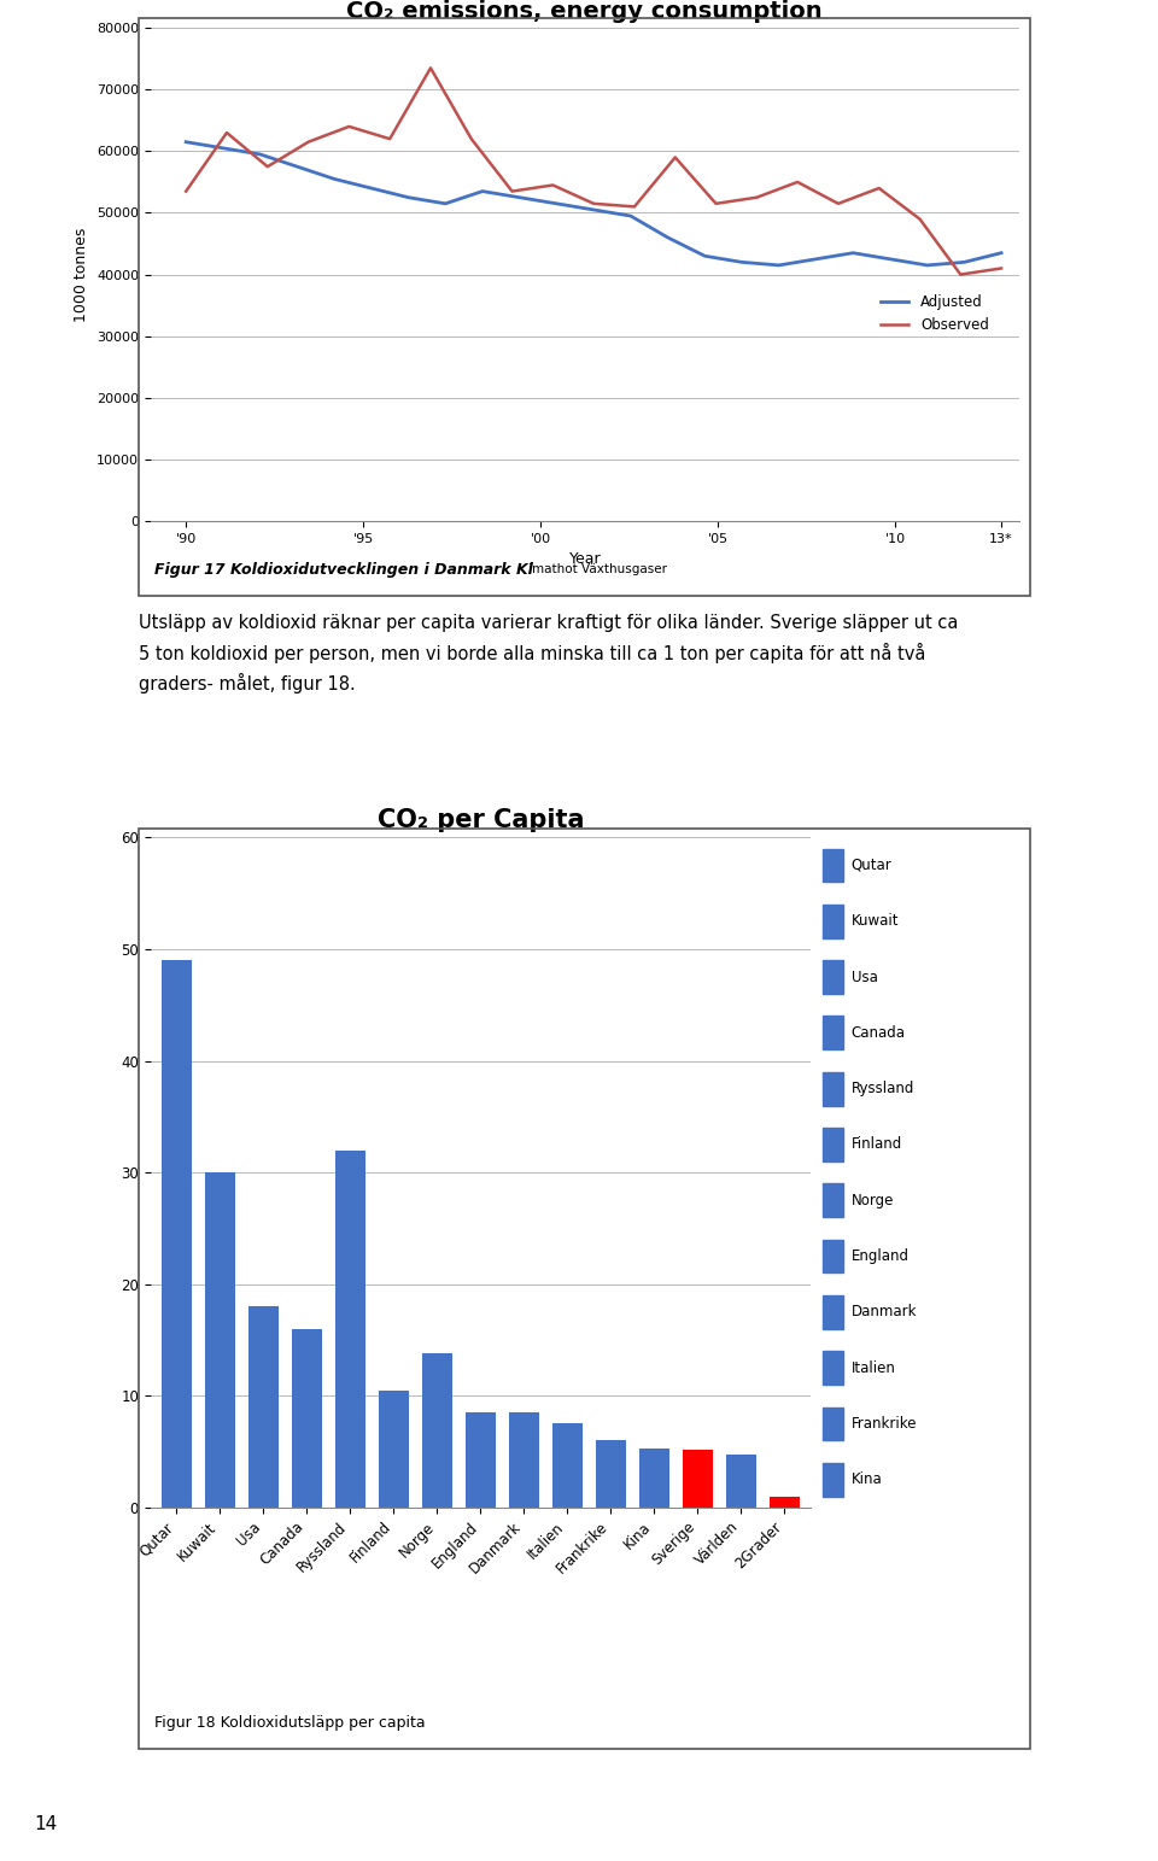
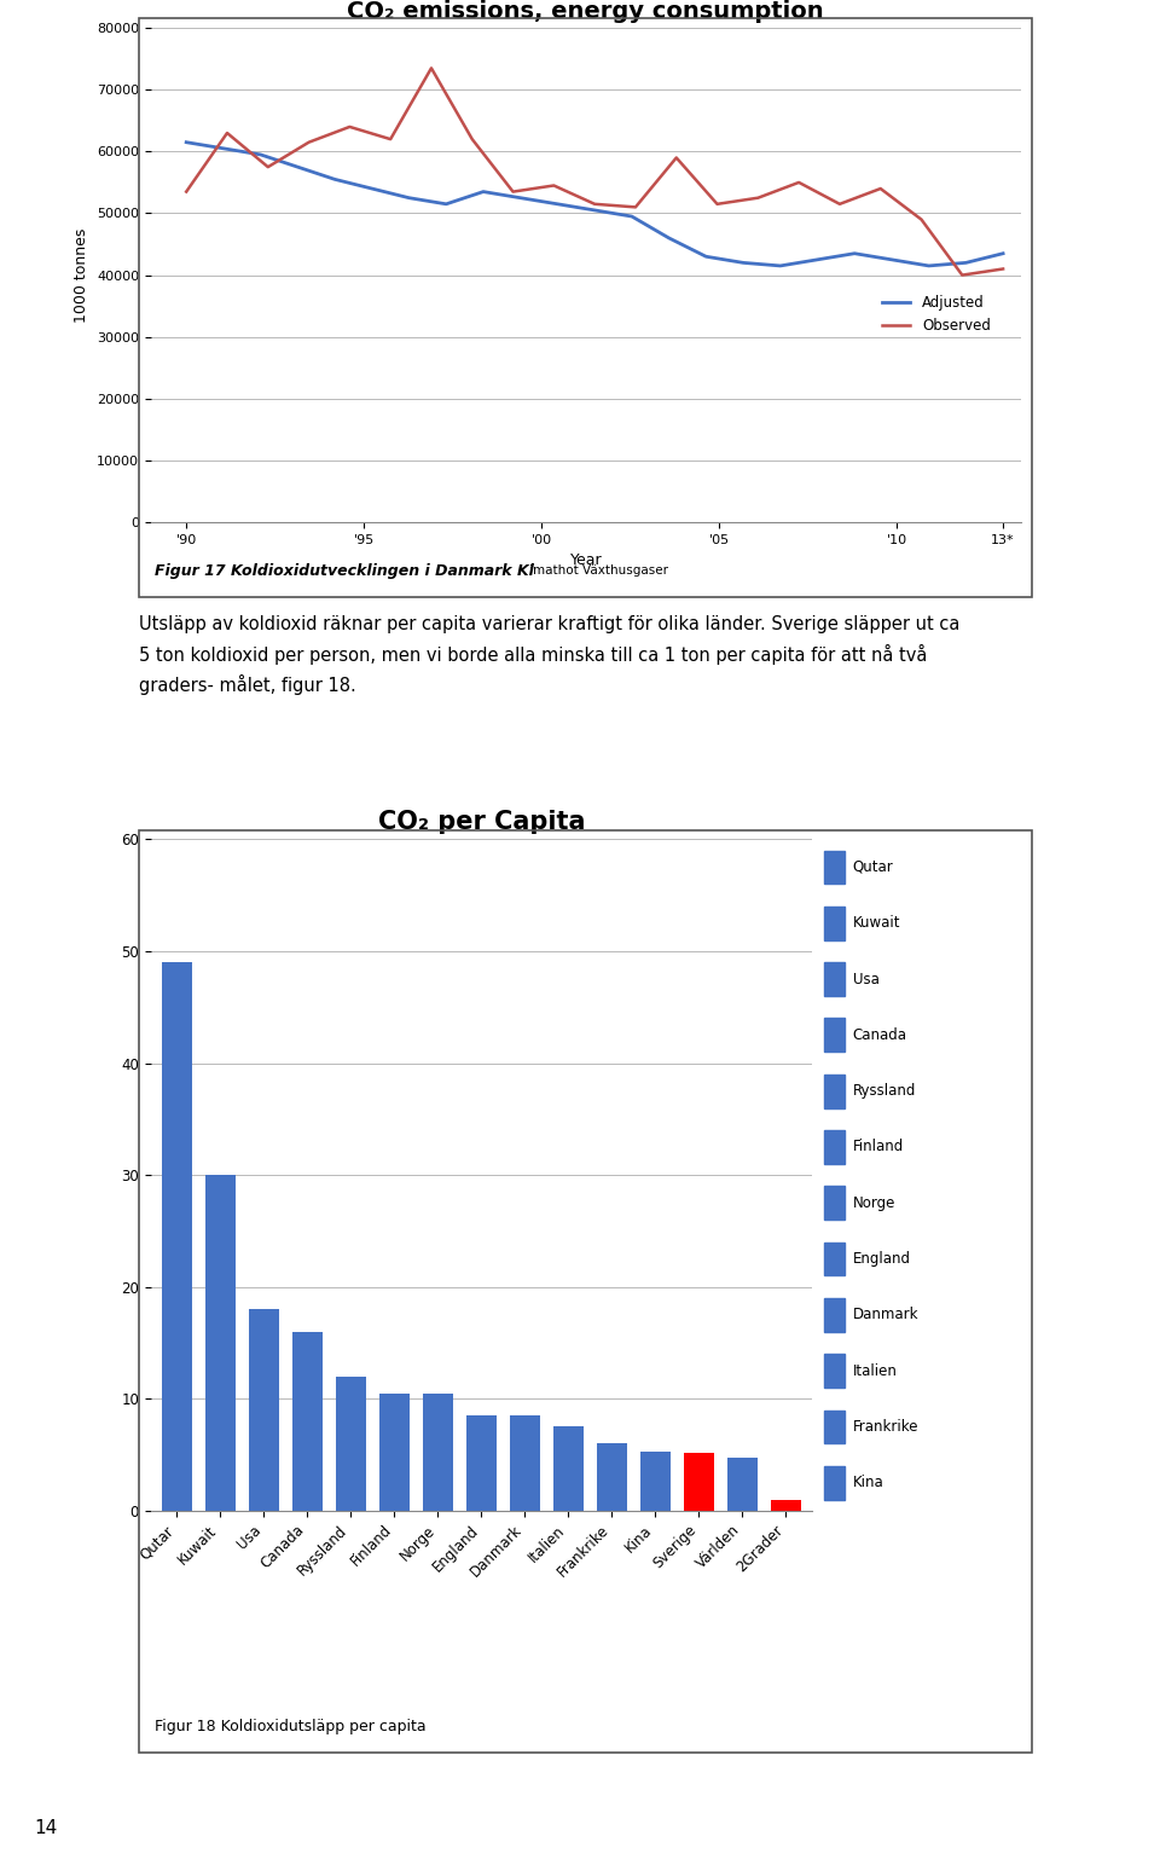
CO₂ per Capita/Ryssland: 32.0 -> 12.0
CO₂ per Capita/Norge: 13.8 -> 10.5
